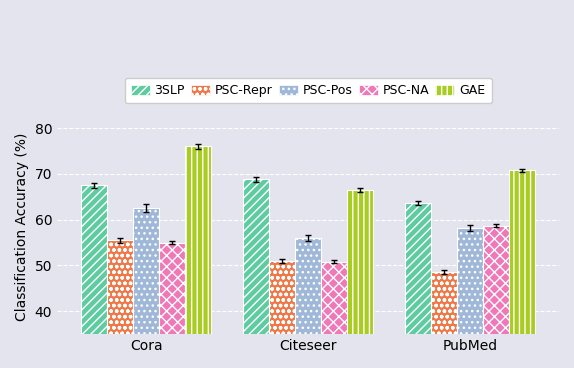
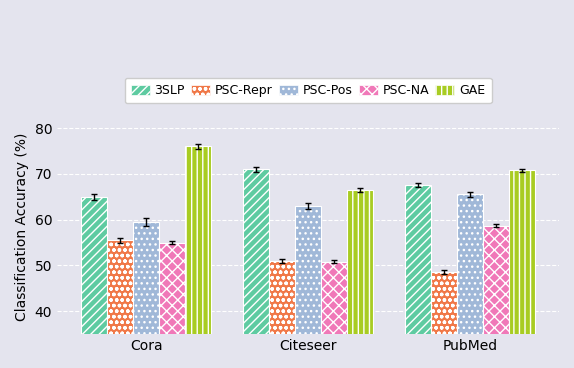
3SLP/Cora: 67.5 -> 65.0
PSC-Pos/Cora: 62.5 -> 59.5
3SLP/Citeseer: 68.8 -> 71.0
PSC-Pos/Citeseer: 56.0 -> 63.0
3SLP/PubMed: 63.7 -> 67.5
PSC-Pos/PubMed: 58.2 -> 65.5
